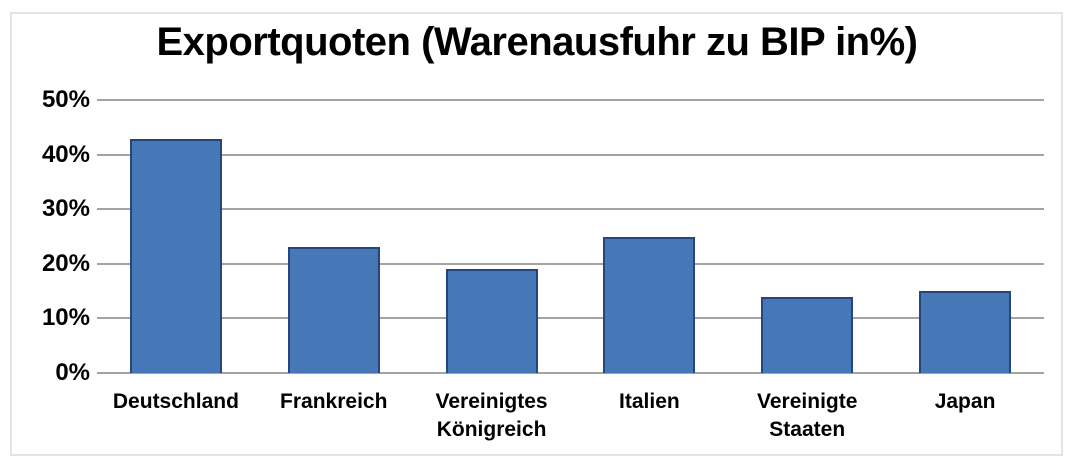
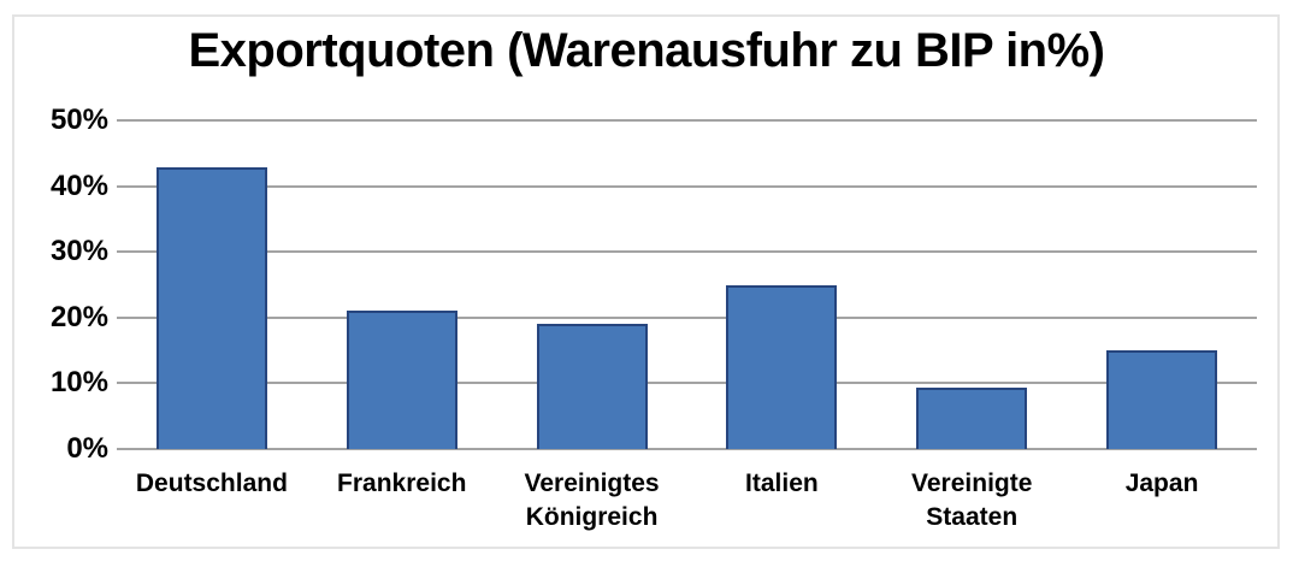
Frankreich: 23% -> 21%
Vereinigte Staaten: 14% -> 9%
